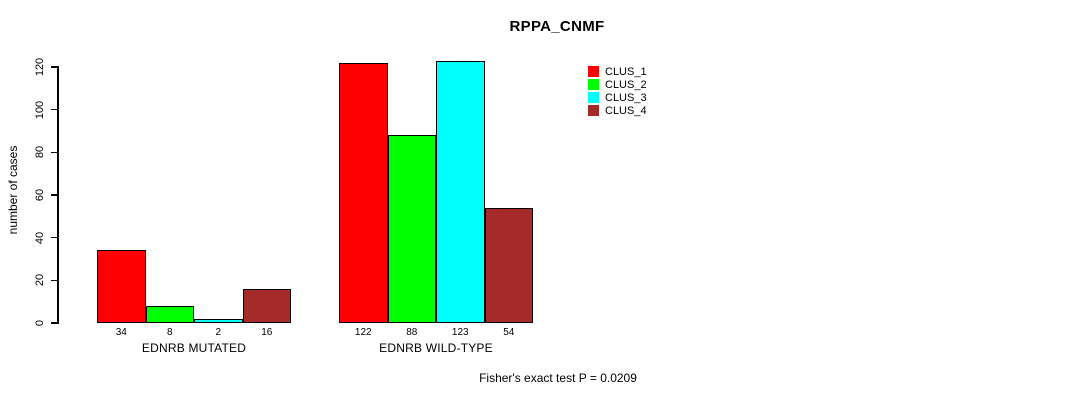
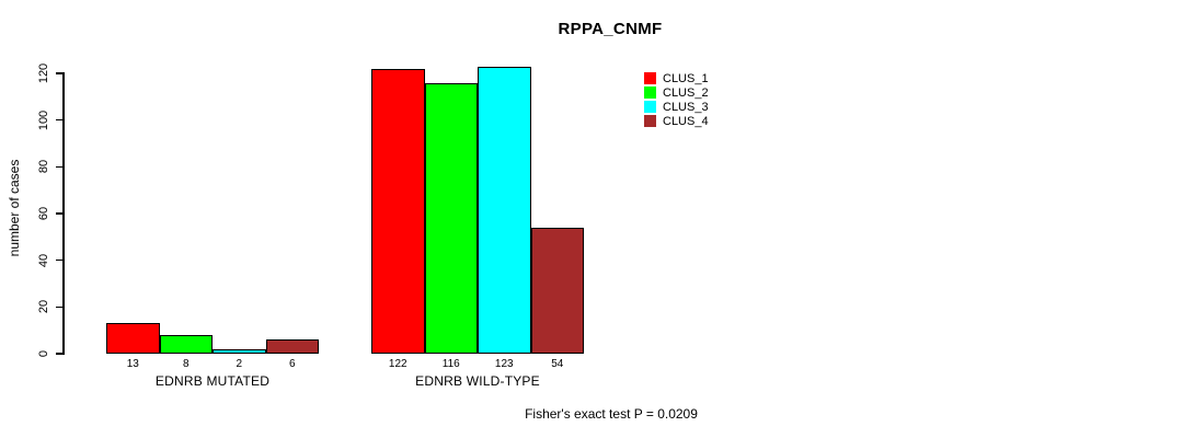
CLUS_1/EDNRB MUTATED: 34 -> 13
CLUS_4/EDNRB MUTATED: 16 -> 6
CLUS_2/EDNRB WILD-TYPE: 88 -> 116
